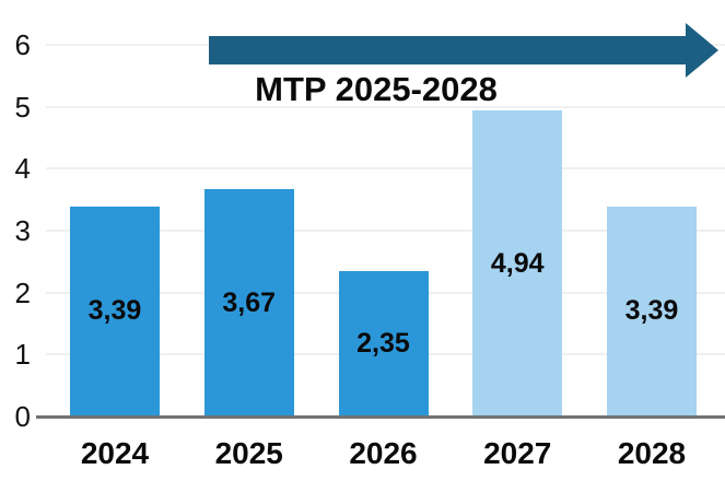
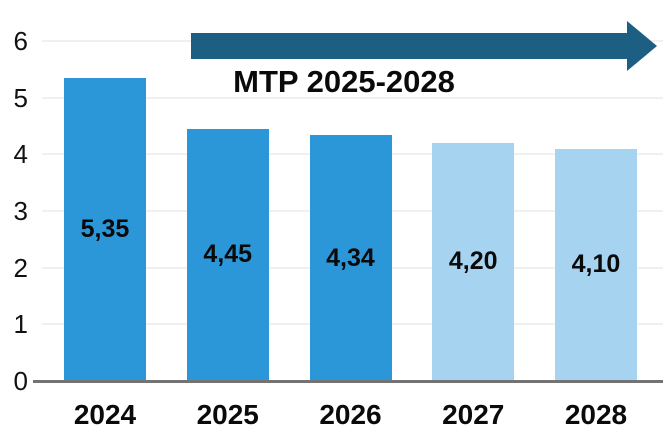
2024: 3,39 -> 5,35
2025: 3,67 -> 4,45
2026: 2,35 -> 4,34
2027: 4,94 -> 4,20
2028: 3,39 -> 4,10
